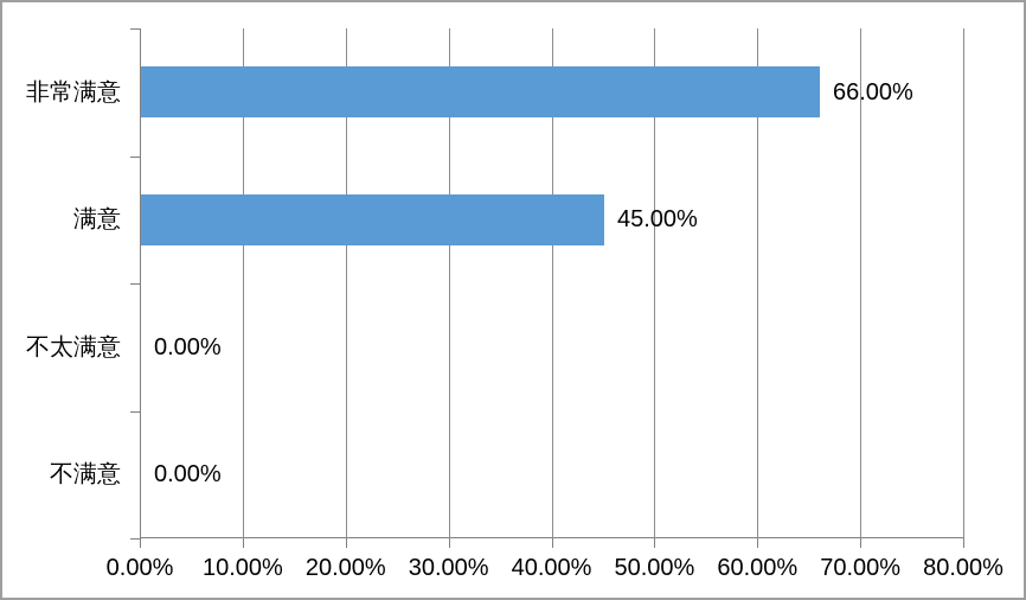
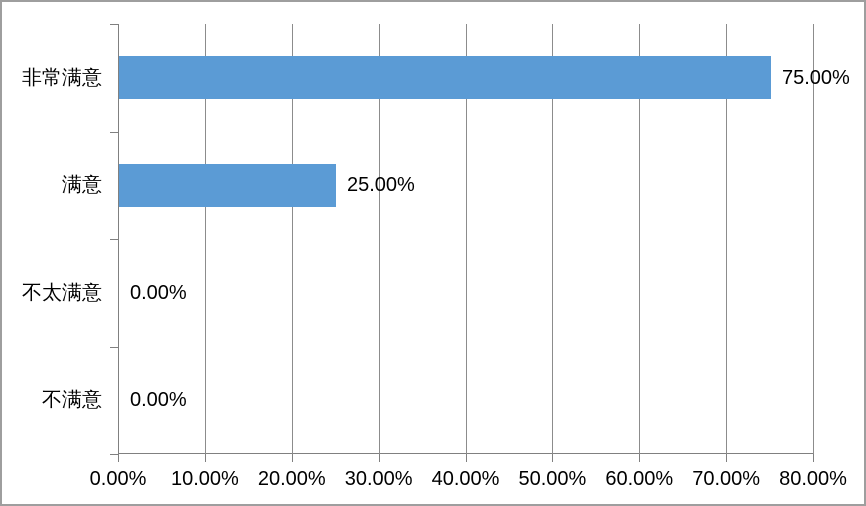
非常满意: 66.00% -> 75.00%
满意: 45.00% -> 25.00%
